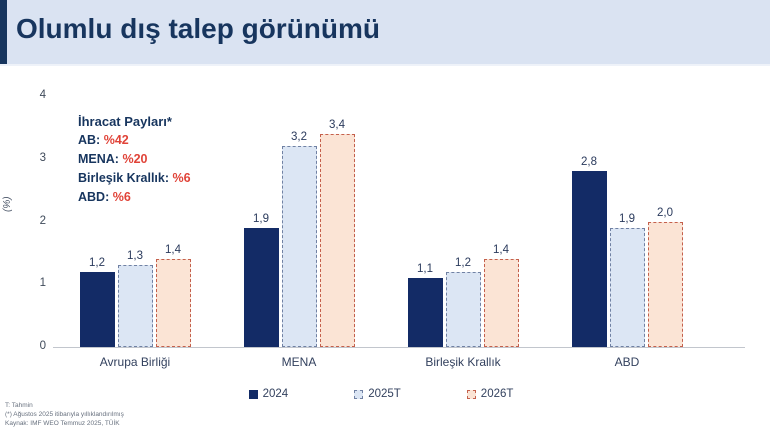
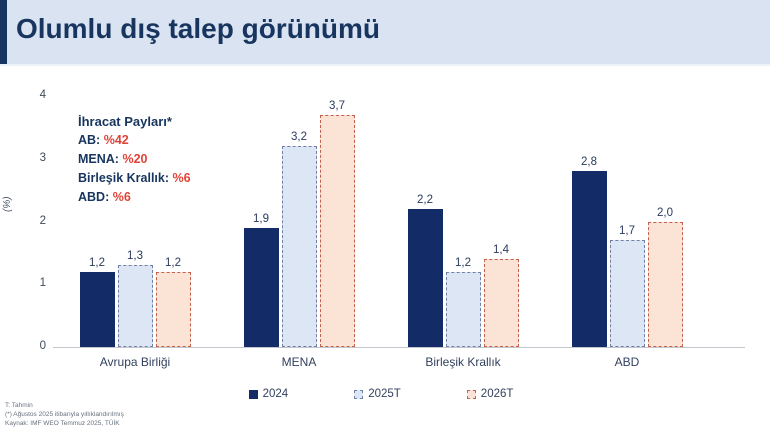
2026T/Avrupa Birliği: 1,4 -> 1,2
2026T/MENA: 3,4 -> 3,7
2024/Birleşik Krallık: 1,1 -> 2,2
2025T/ABD: 1,9 -> 1,7
